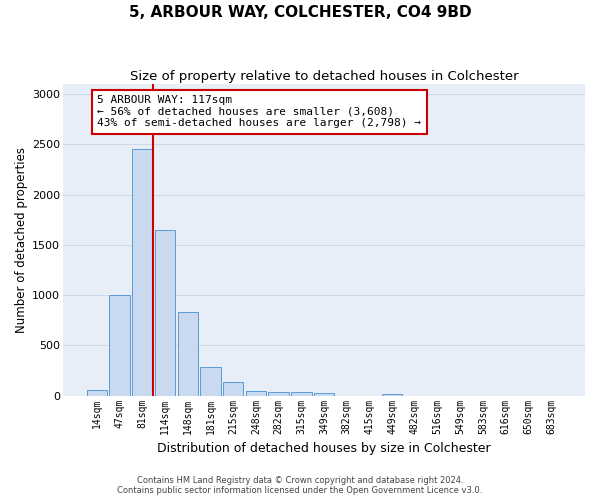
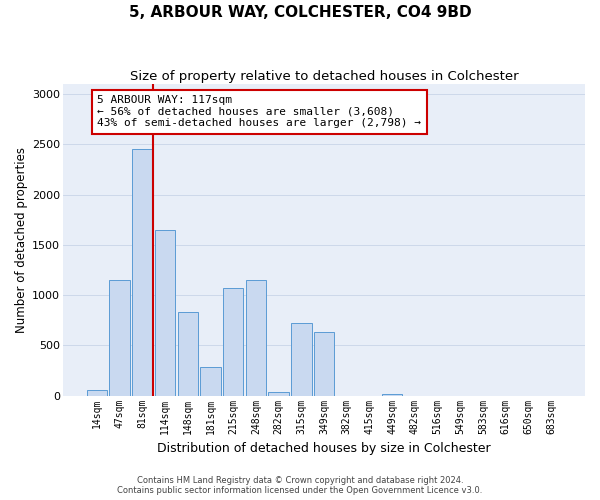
47sqm: 1000 -> 1150
215sqm: 140 -> 1070
248sqm: 40 -> 1150
315sqm: 40 -> 720
349sqm: 20 -> 630
